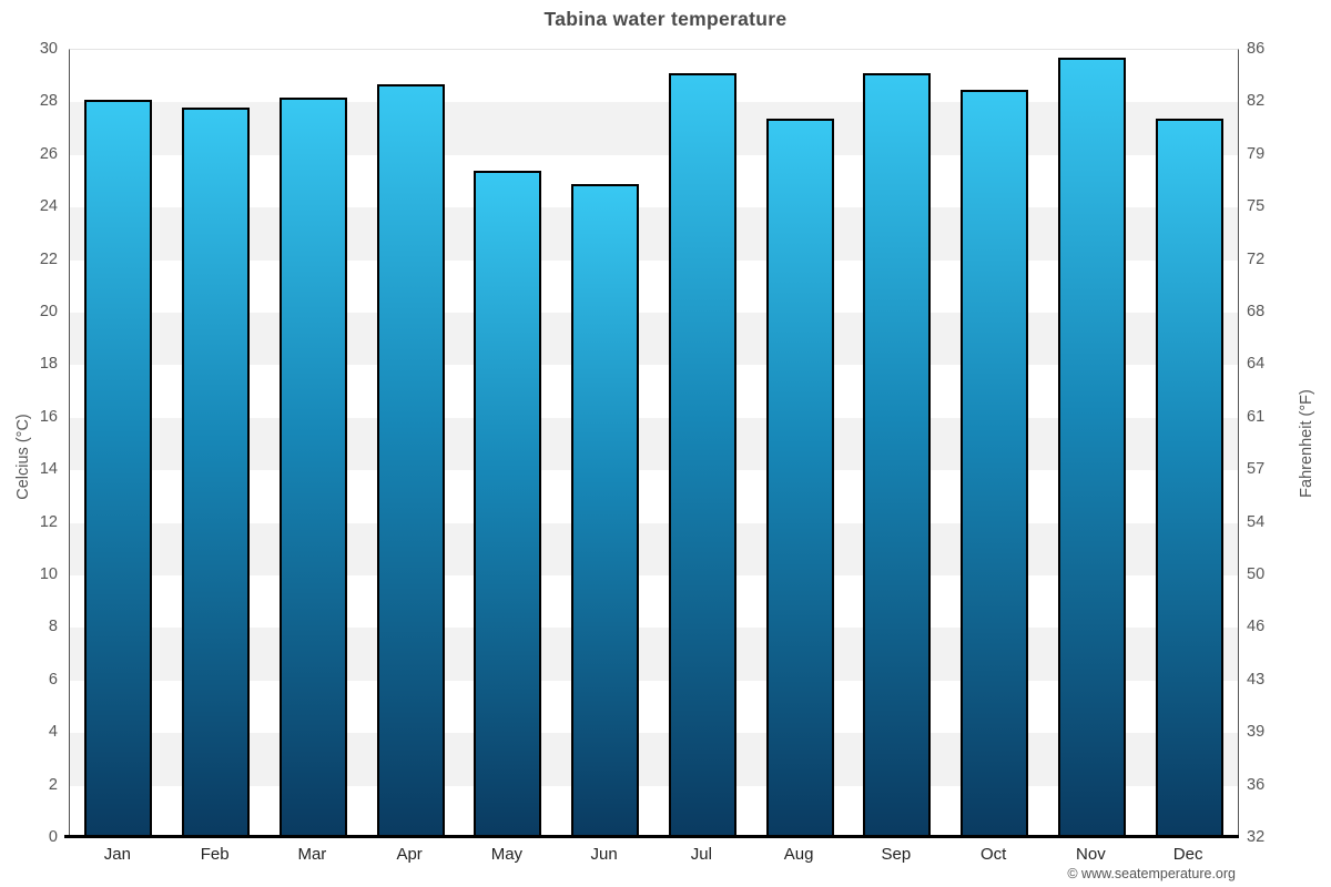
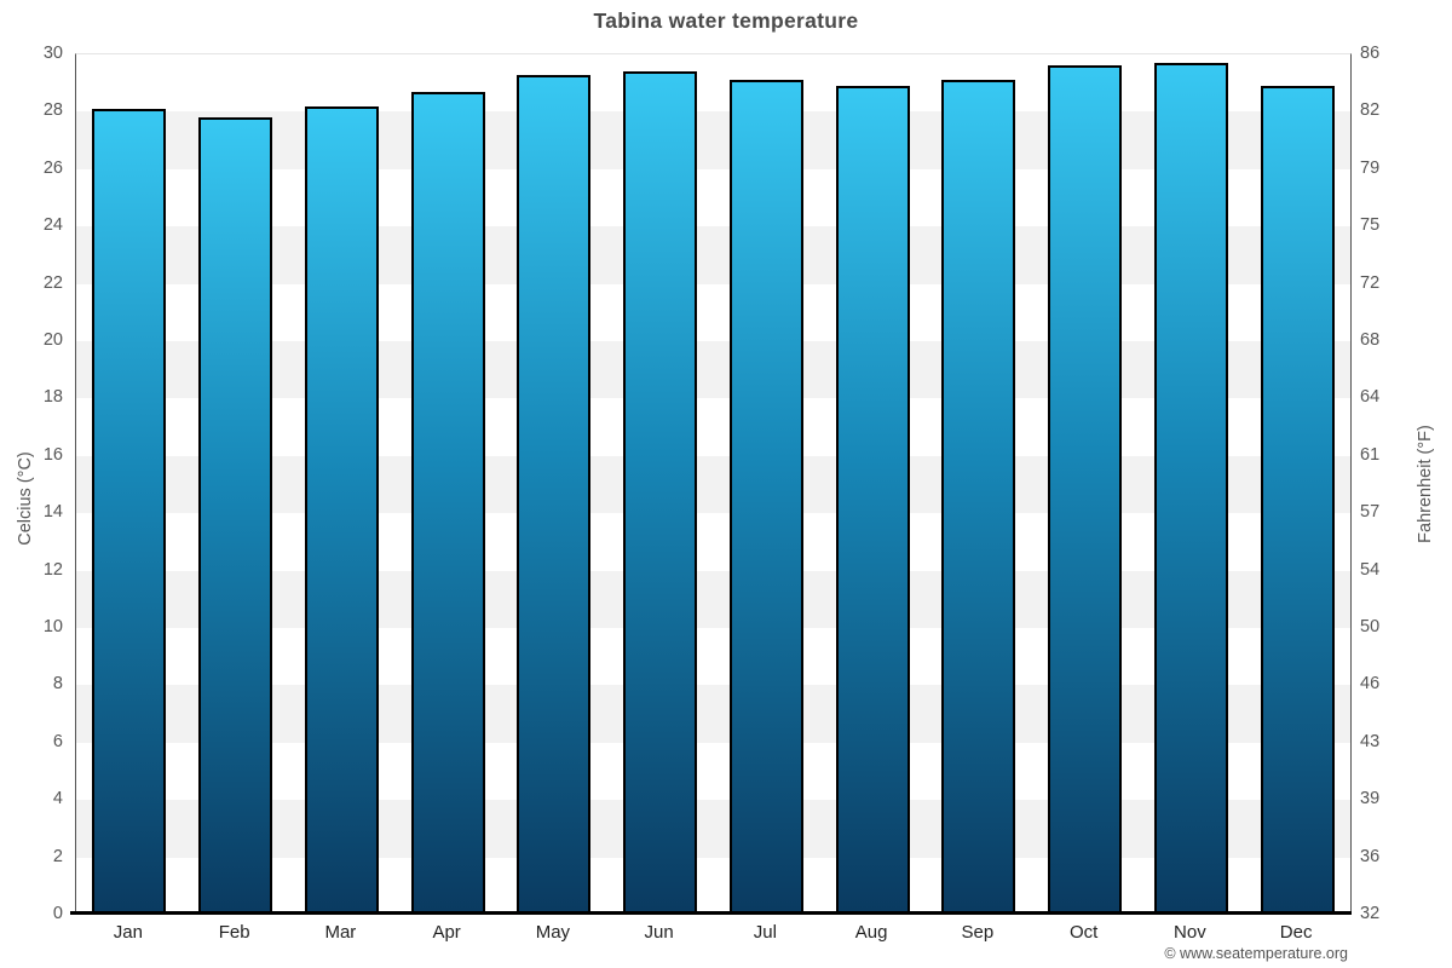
May: 25.4 -> 29.3
Jun: 24.9 -> 29.4
Aug: 27.4 -> 28.9
Oct: 28.5 -> 29.6
Dec: 27.4 -> 28.9
